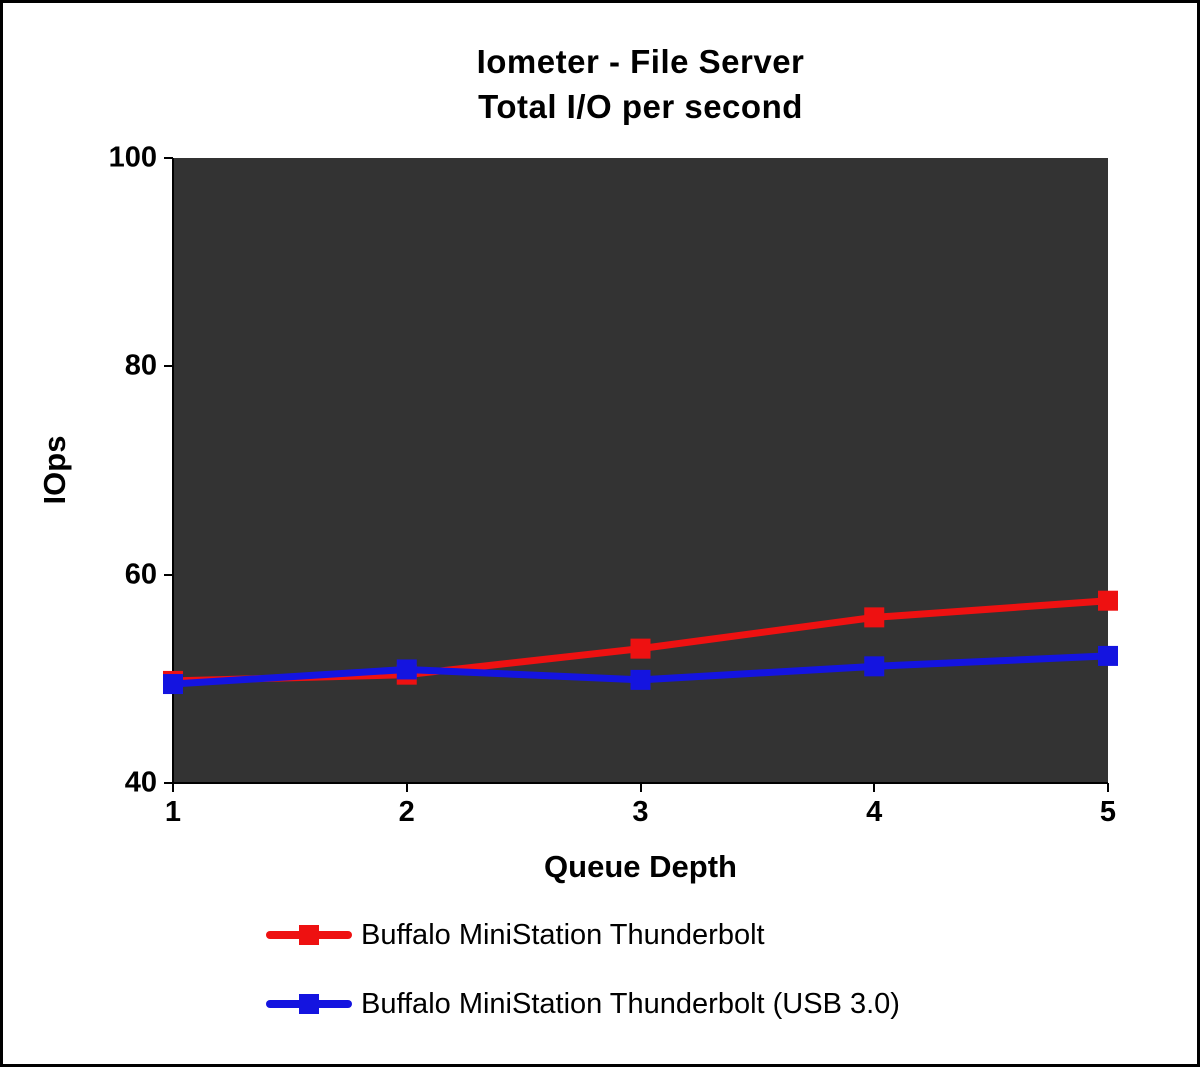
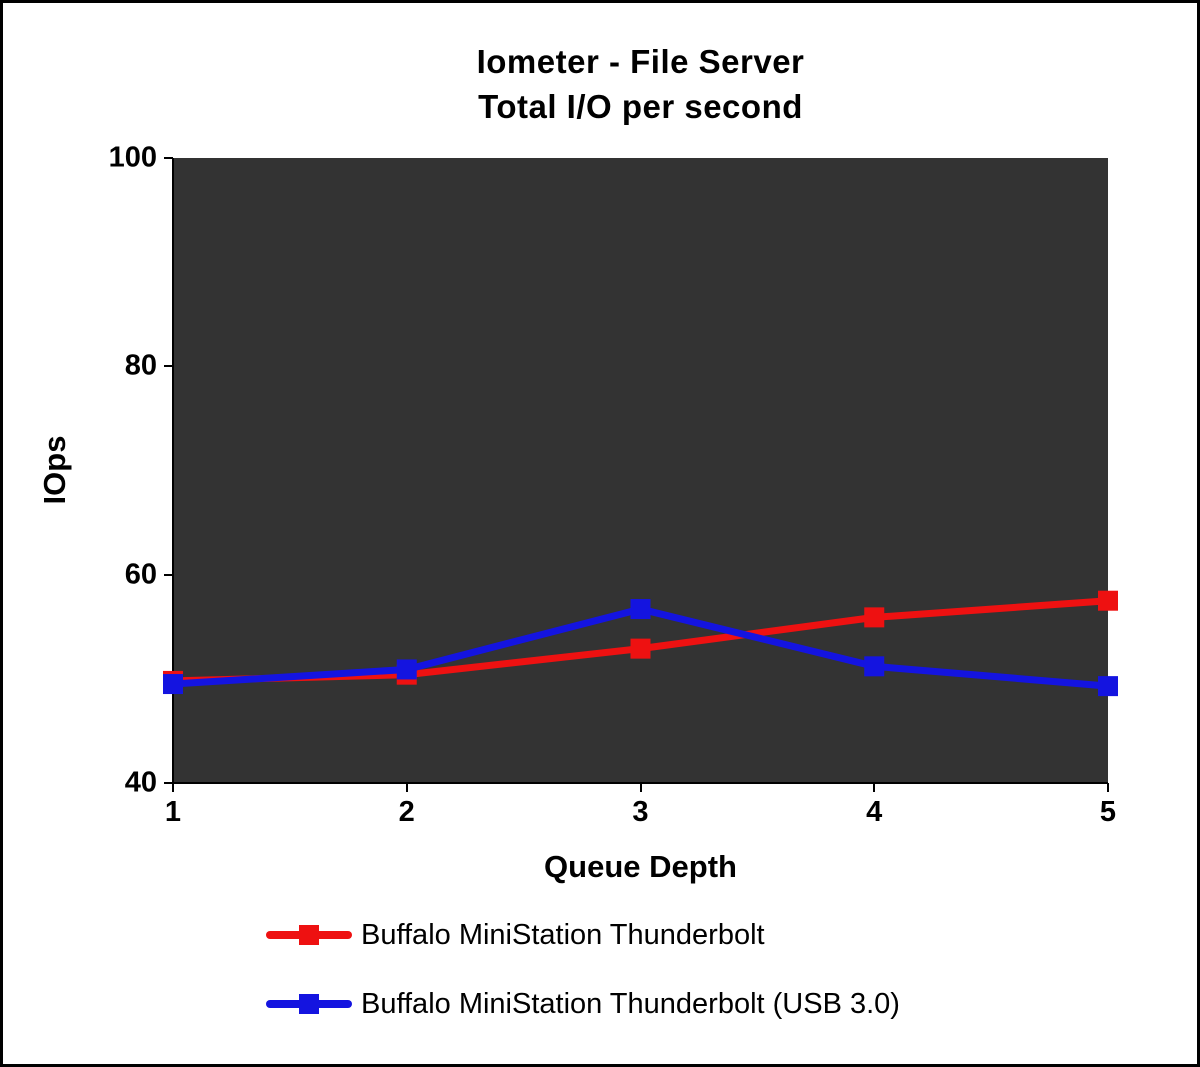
Buffalo MiniStation Thunderbolt (USB 3.0)/3: 49.9 -> 56.7
Buffalo MiniStation Thunderbolt (USB 3.0)/5: 52.2 -> 49.3
